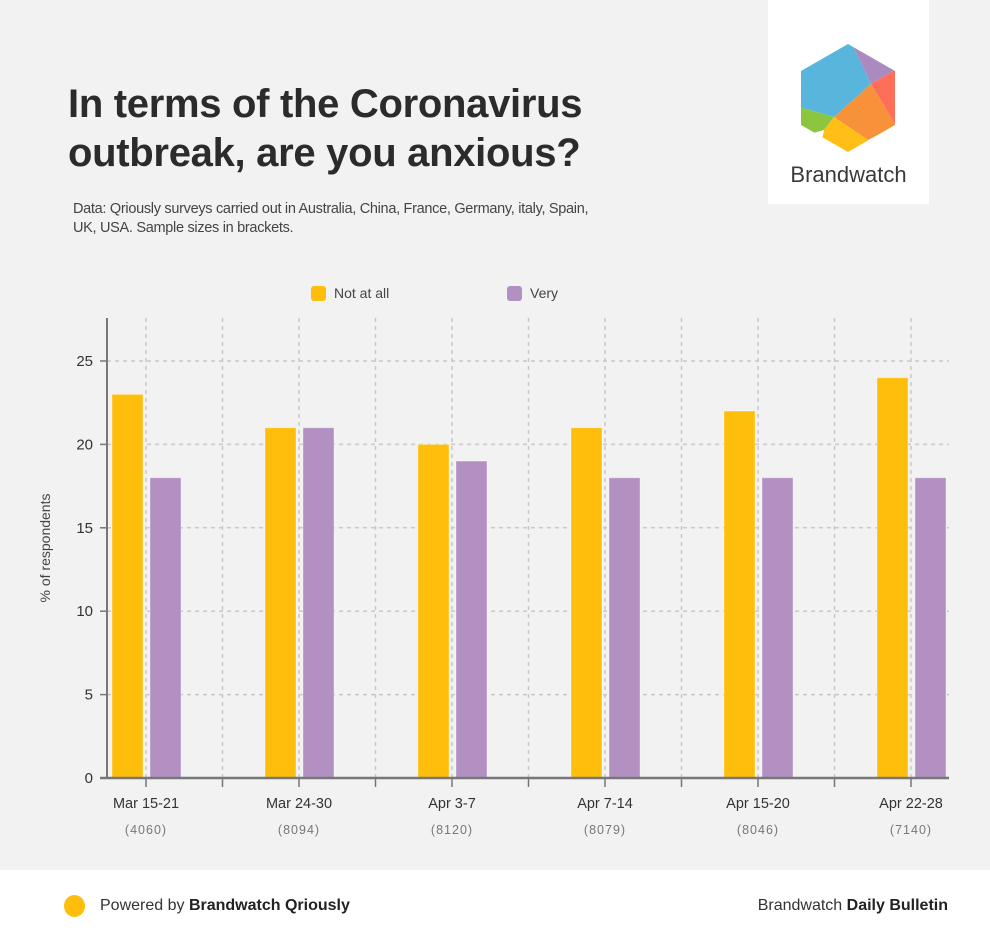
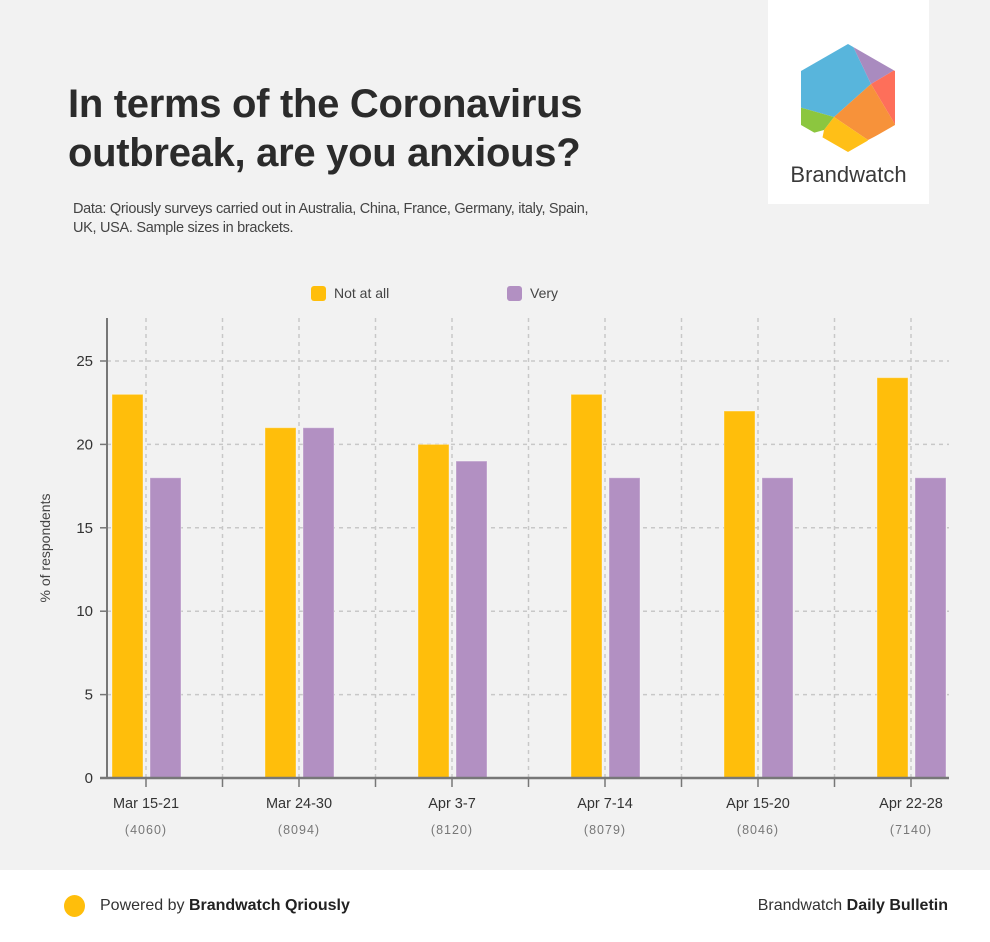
Not at all/Apr 7-14: 21 -> 23
